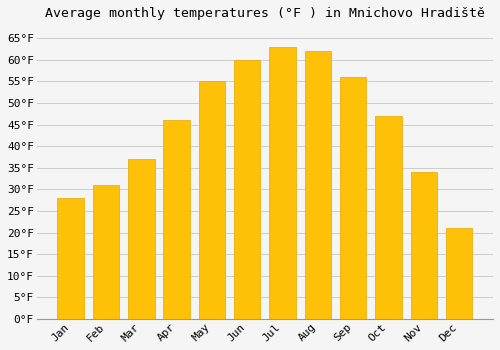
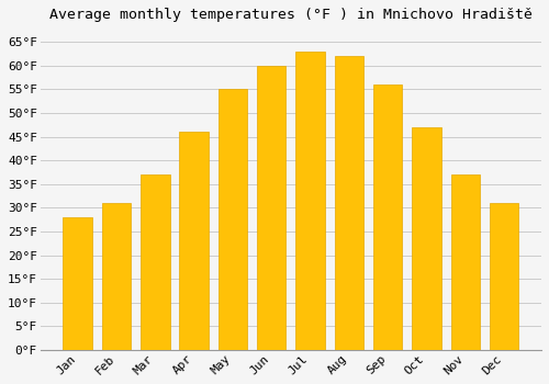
Nov: 34°F -> 37°F
Dec: 21°F -> 31°F
